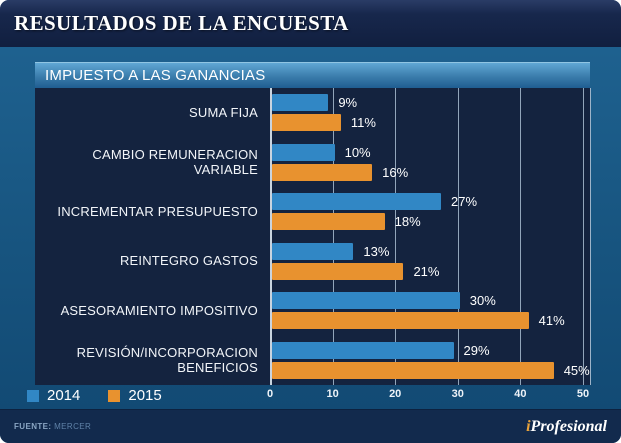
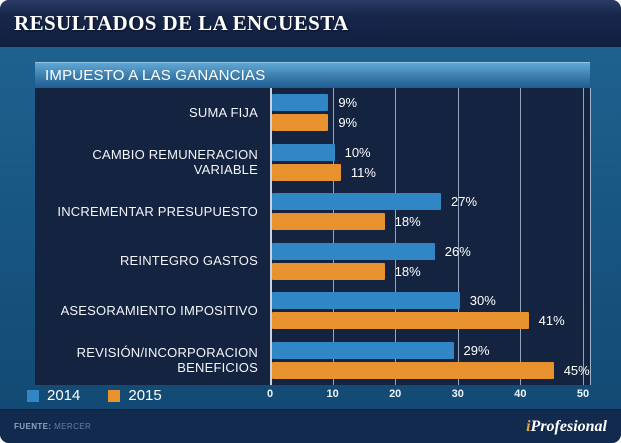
2015/SUMA FIJA: 11% -> 9%
2015/CAMBIO REMUNERACION VARIABLE: 16% -> 11%
2014/REINTEGRO GASTOS: 13% -> 26%
2015/REINTEGRO GASTOS: 21% -> 18%
